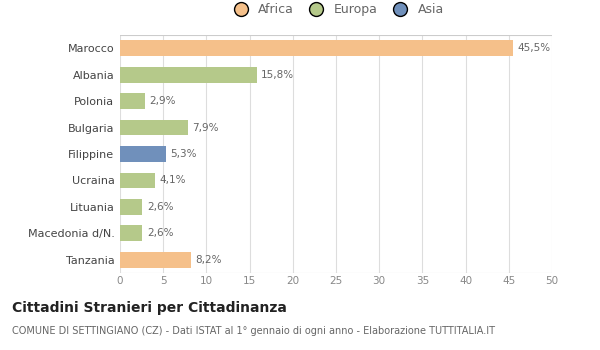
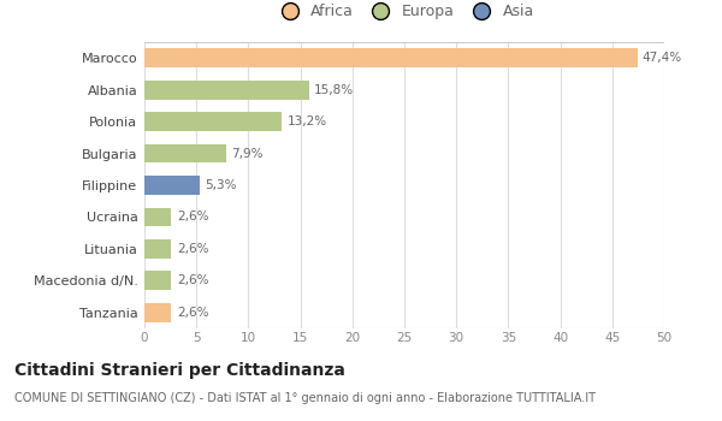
Marocco: 45,5% -> 47,4%
Polonia: 2,9% -> 13,2%
Ucraina: 4,1% -> 2,6%
Tanzania: 8,2% -> 2,6%
